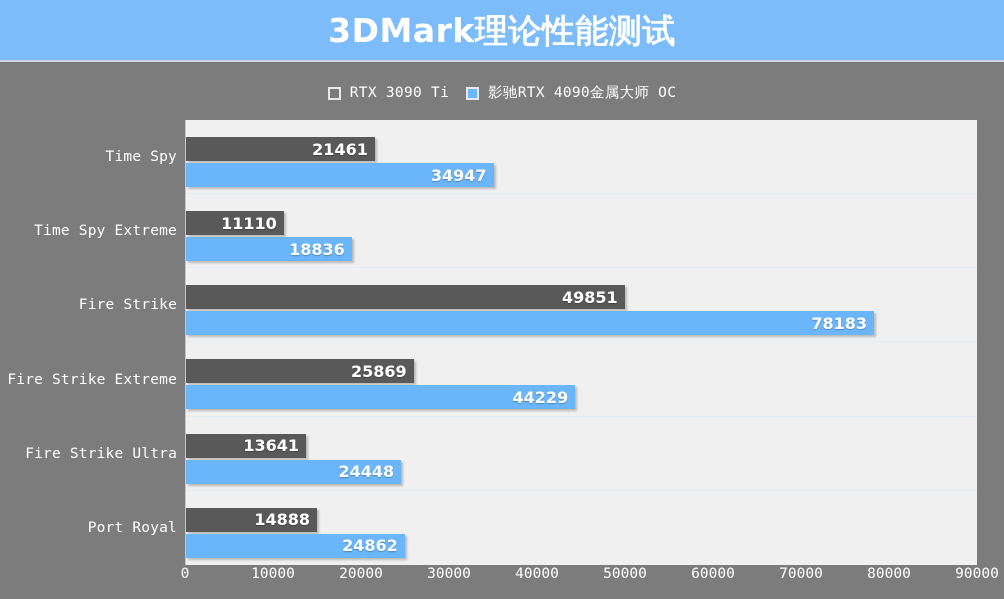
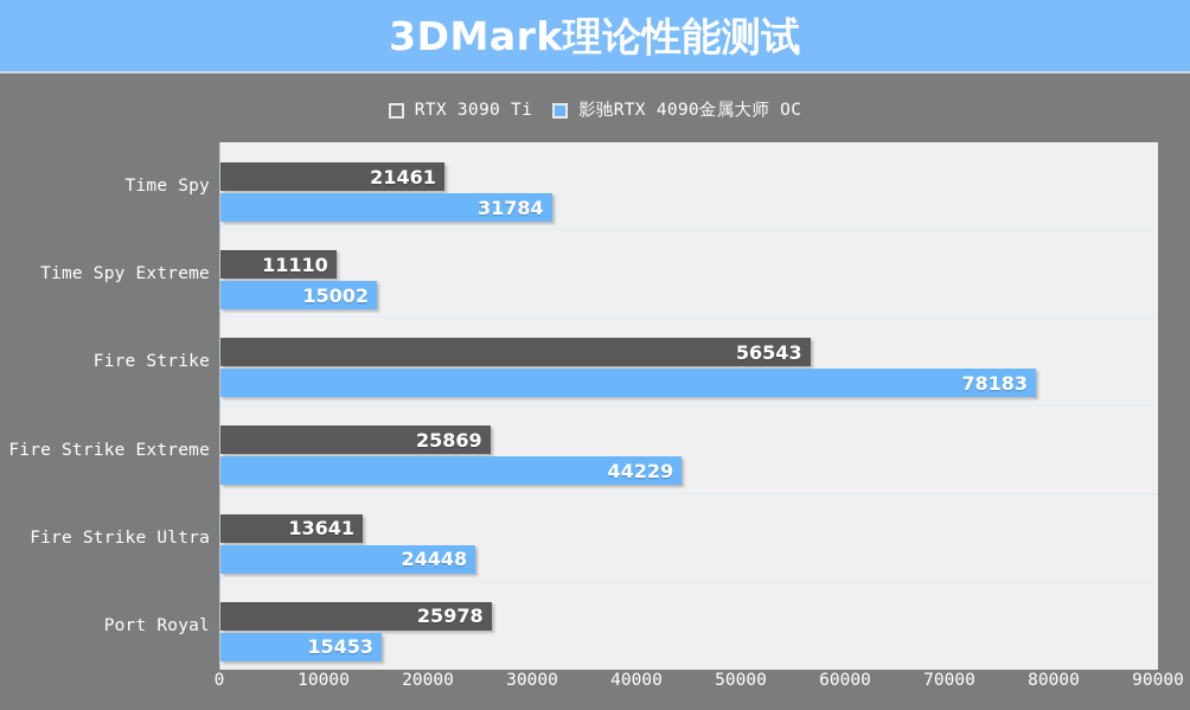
影驰RTX 4090金属大师 OC/Time Spy: 34947 -> 31784
影驰RTX 4090金属大师 OC/Time Spy Extreme: 18836 -> 15002
RTX 3090 Ti/Fire Strike: 49851 -> 56543
RTX 3090 Ti/Port Royal: 14888 -> 25978
影驰RTX 4090金属大师 OC/Port Royal: 24862 -> 15453
